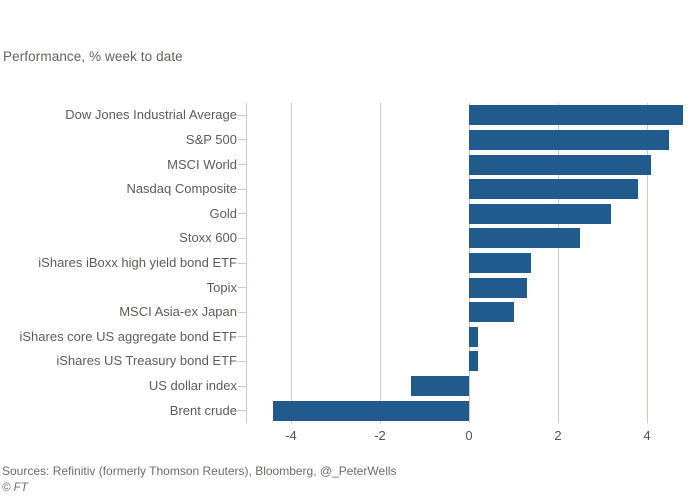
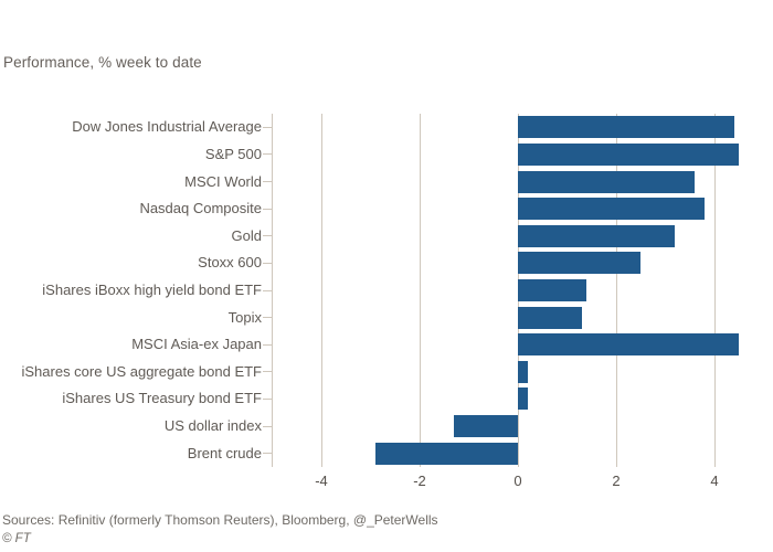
Dow Jones Industrial Average: 4.8 -> 4.4
MSCI World: 4.1 -> 3.6
MSCI Asia-ex Japan: 1.0 -> 4.5
Brent crude: -4.4 -> -2.9
